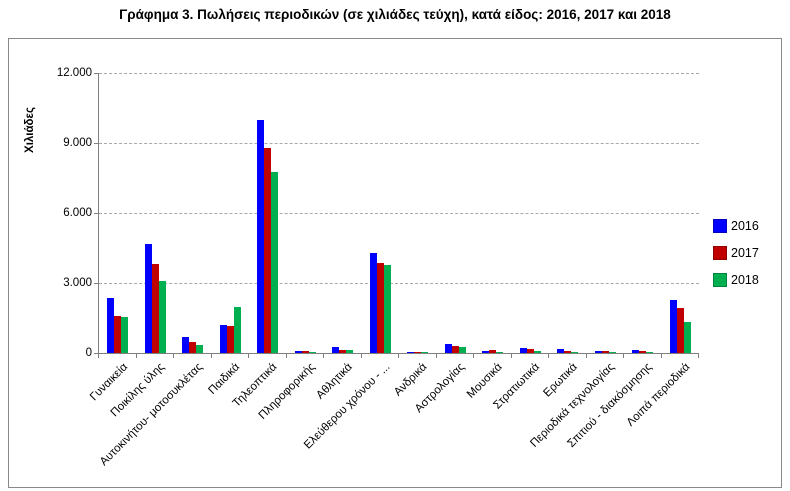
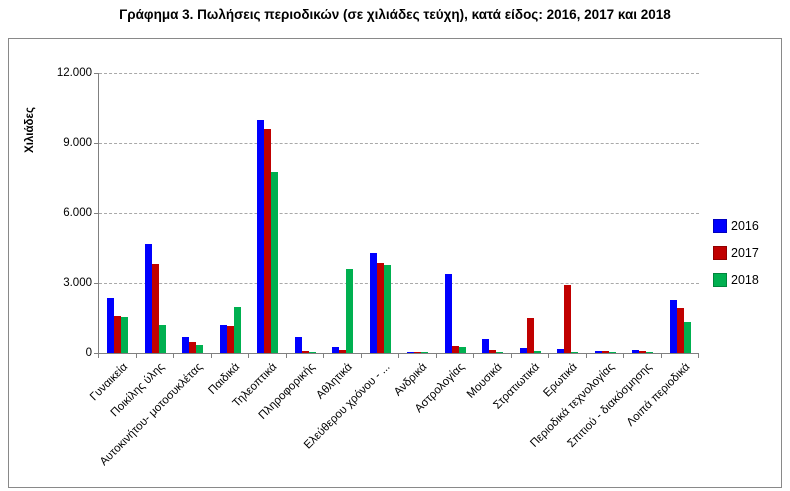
2018/Ποικίλης ύλης: 3100 -> 1200
2017/Τηλεοπτικά: 8800 -> 9600
2016/Πληροφορικής: 100 -> 700
2018/Αθλητικά: 100 -> 3600
2016/Αστρολογίας: 400 -> 3400
2016/Μουσικά: 100 -> 600
2017/Στρατιωτικά: 200 -> 1500
2017/Ερωτικά: 100 -> 2900
